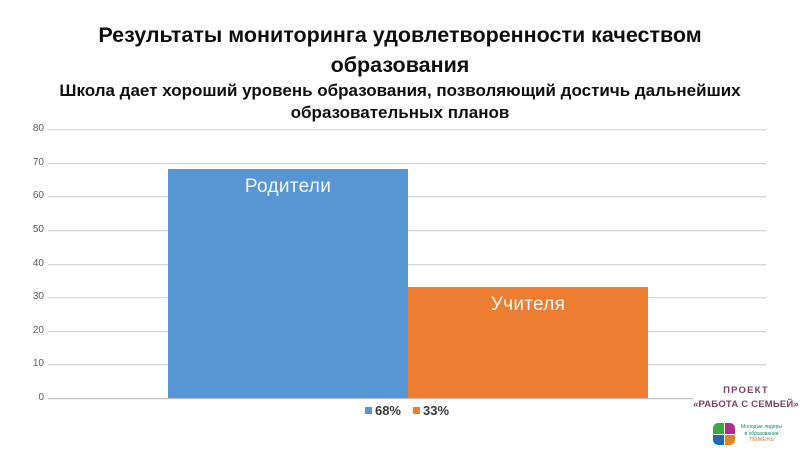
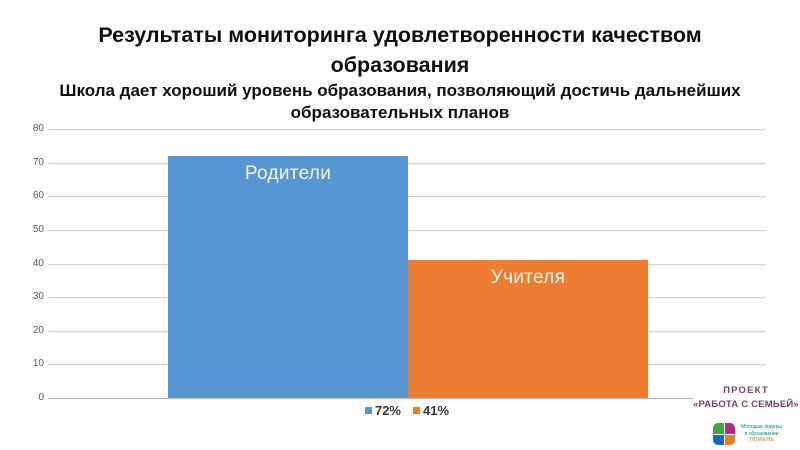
Родители: 68% -> 72%
Учителя: 33% -> 41%
